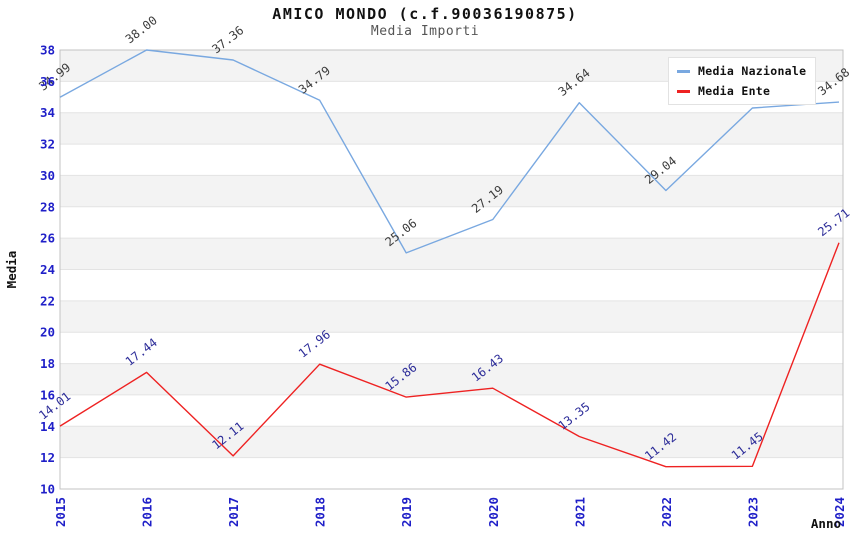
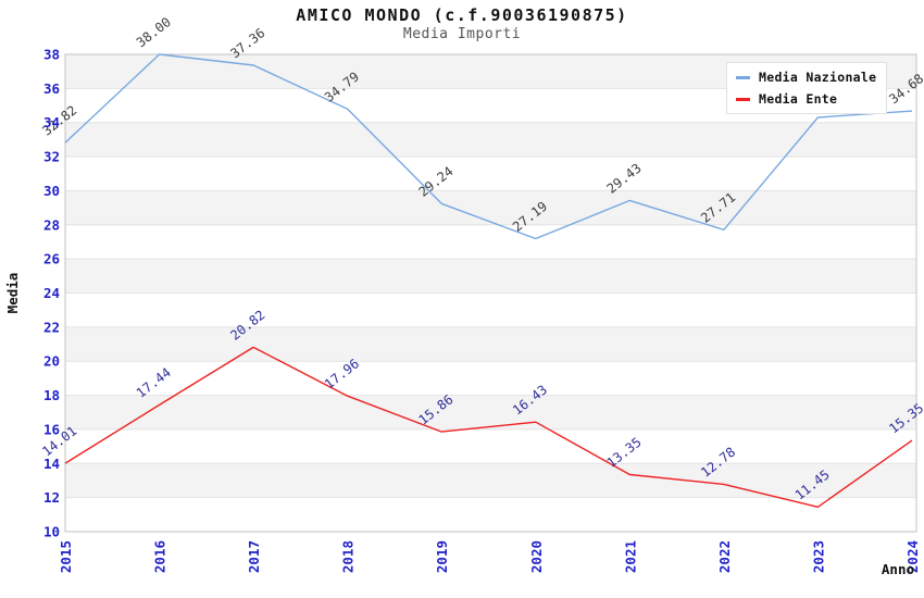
Media Nazionale/2015: 34.99 -> 32.82
Media Ente/2017: 12.11 -> 20.82
Media Nazionale/2019: 25.06 -> 29.24
Media Nazionale/2021: 34.64 -> 29.43
Media Nazionale/2022: 29.04 -> 27.71
Media Ente/2022: 11.42 -> 12.78
Media Ente/2024: 25.71 -> 15.35
